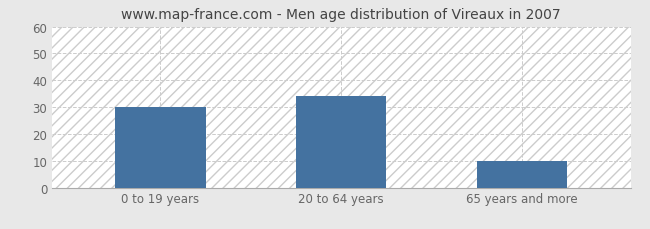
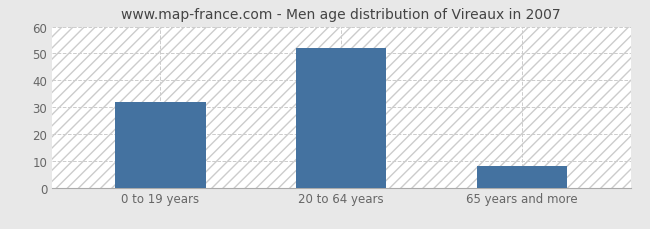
0 to 19 years: 30 -> 32
20 to 64 years: 34 -> 52
65 years and more: 10 -> 8
